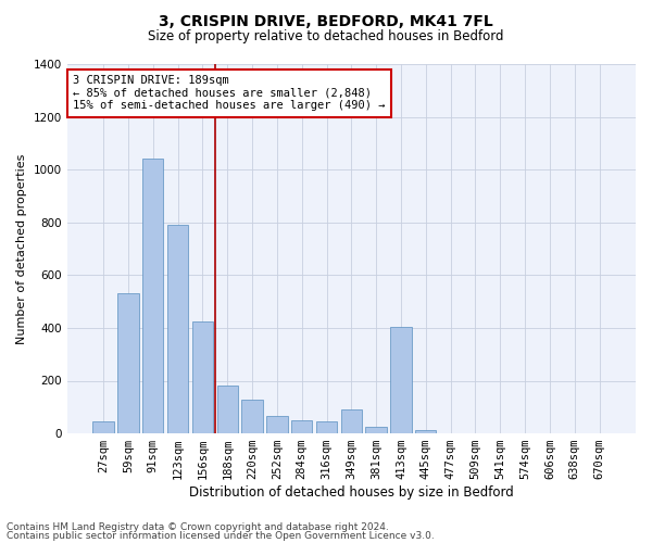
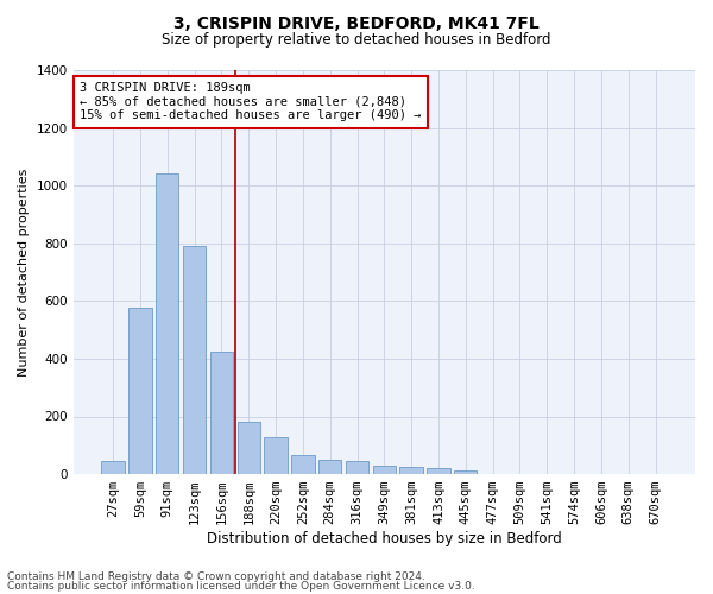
59sqm: 530 -> 575
349sqm: 90 -> 30
413sqm: 405 -> 20
